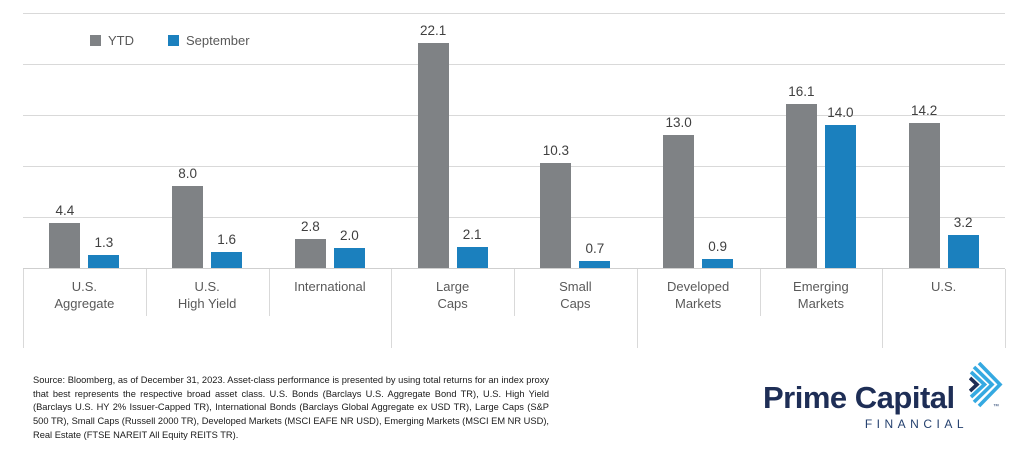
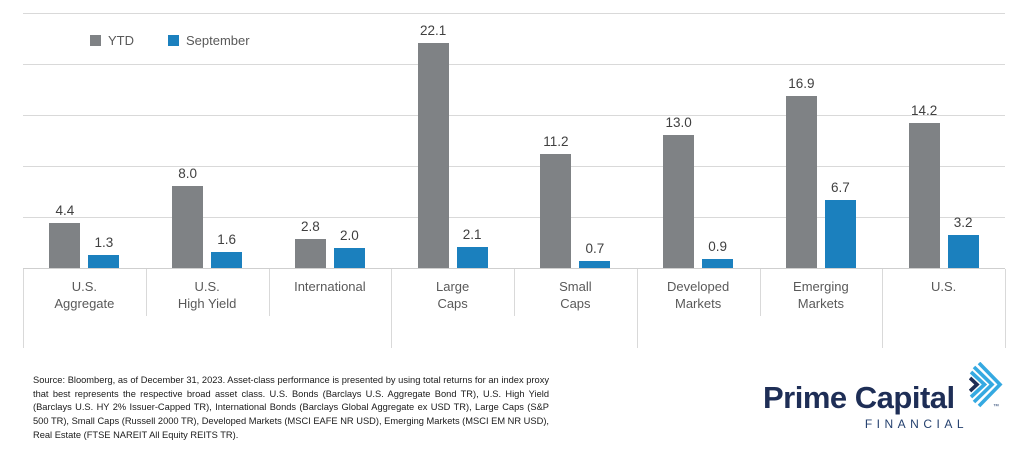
YTD/Small Caps: 10.3 -> 11.2
YTD/Emerging Markets: 16.1 -> 16.9
September/Emerging Markets: 14.0 -> 6.7
